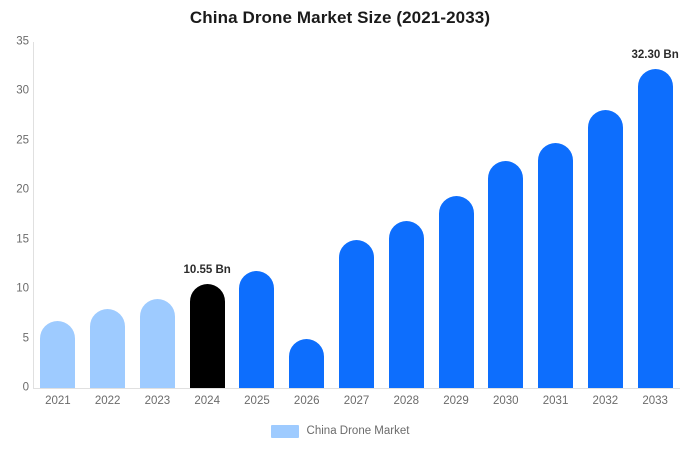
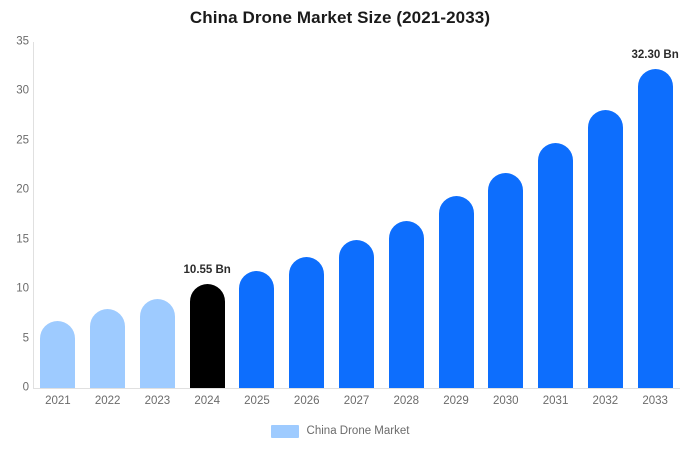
2026: 5 -> 13
2030: 23 -> 22
